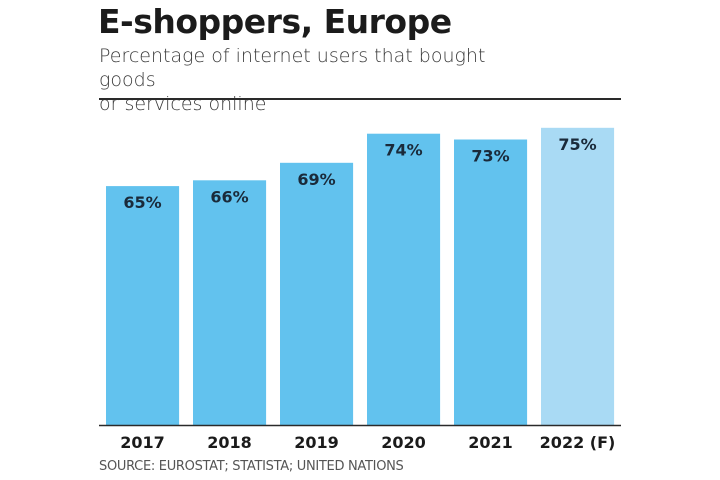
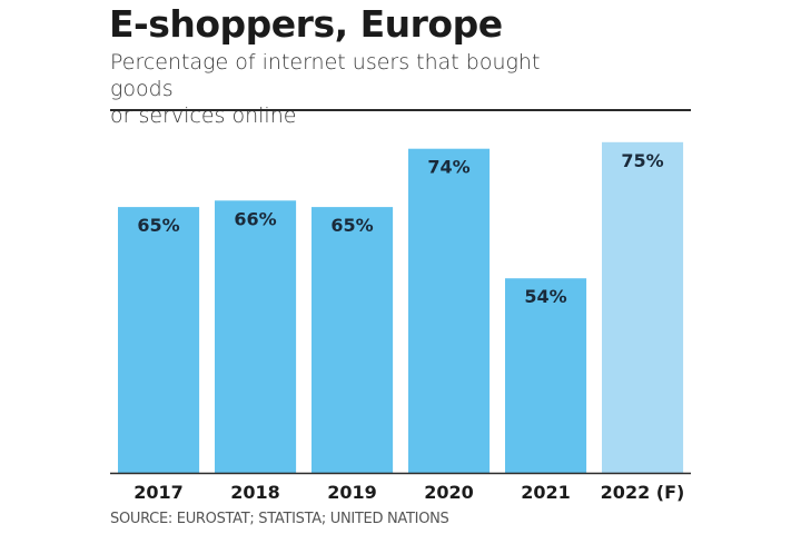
2019: 69% -> 65%
2021: 73% -> 54%
